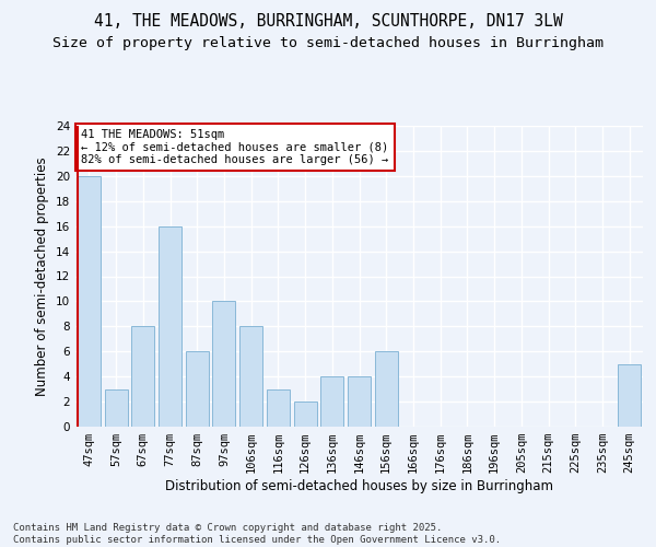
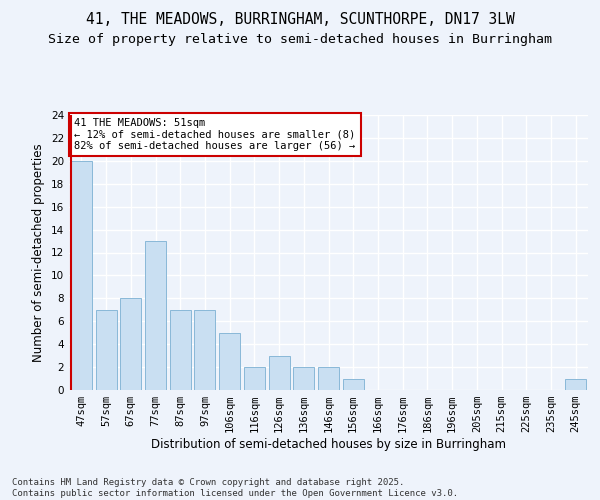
57sqm: 3 -> 7
77sqm: 16 -> 13
87sqm: 6 -> 7
97sqm: 10 -> 7
106sqm: 8 -> 5
116sqm: 3 -> 2
126sqm: 2 -> 3
136sqm: 4 -> 2
146sqm: 4 -> 2
156sqm: 6 -> 1
245sqm: 5 -> 1
